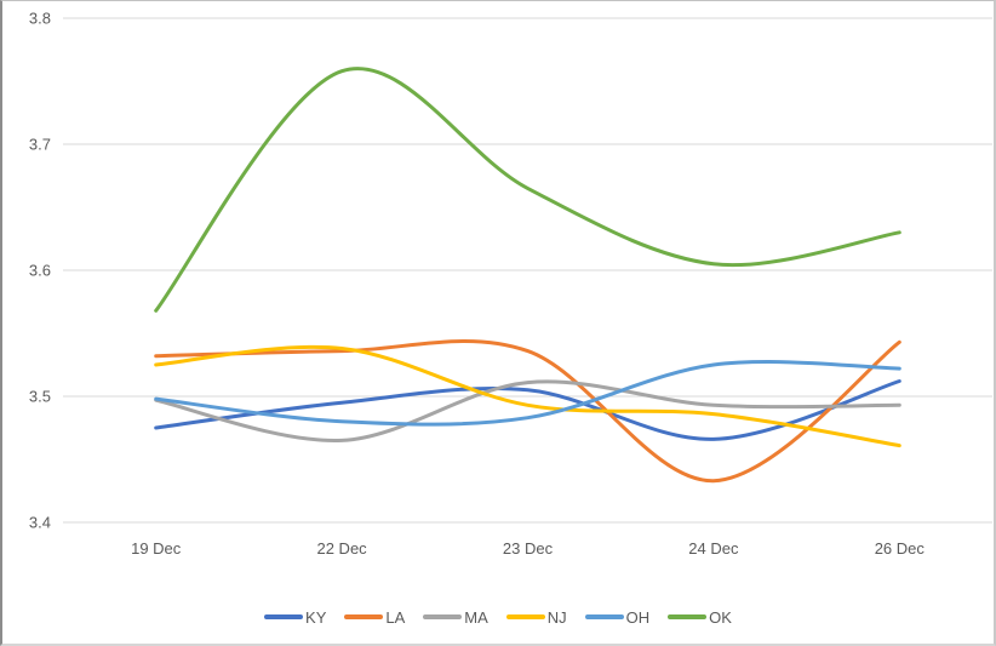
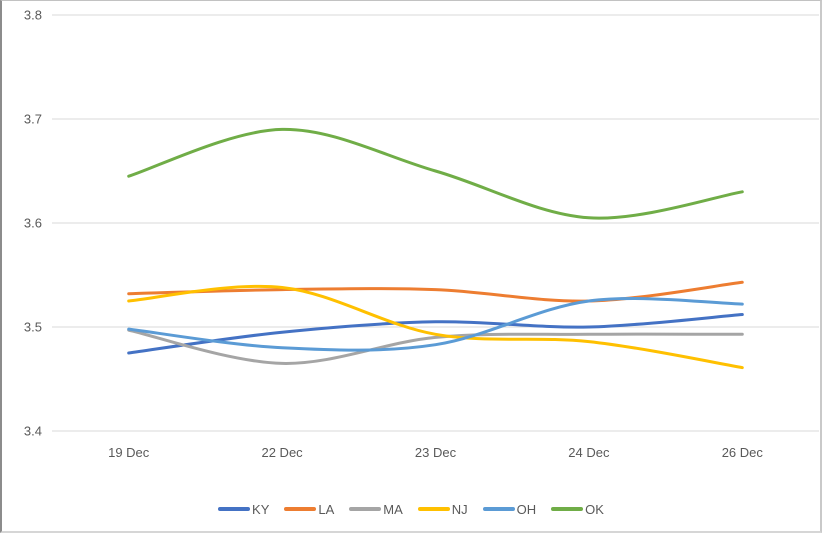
OK/19 Dec: 3.568 -> 3.645
OK/22 Dec: 3.758 -> 3.690
MA/23 Dec: 3.511 -> 3.490
OK/23 Dec: 3.665 -> 3.650
KY/24 Dec: 3.466 -> 3.500
LA/24 Dec: 3.433 -> 3.525
